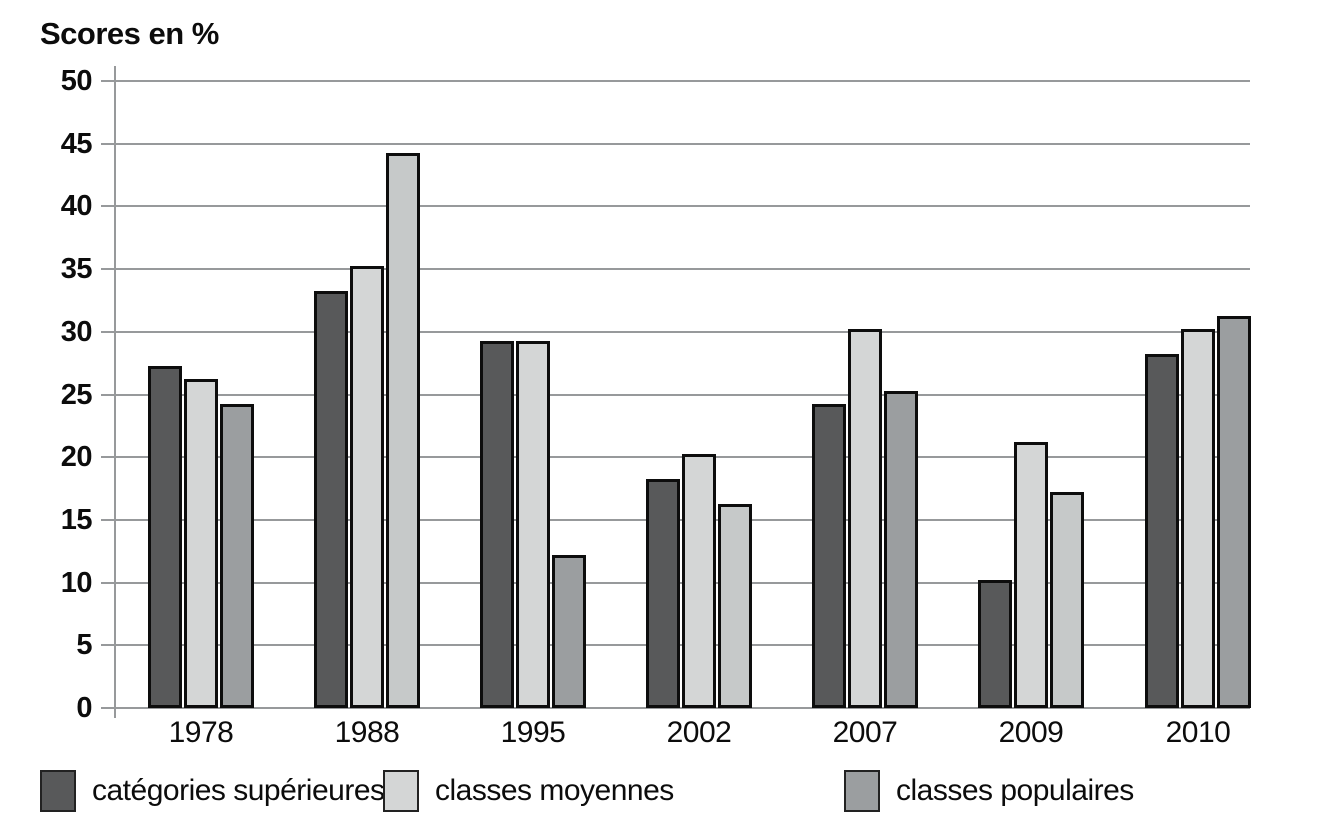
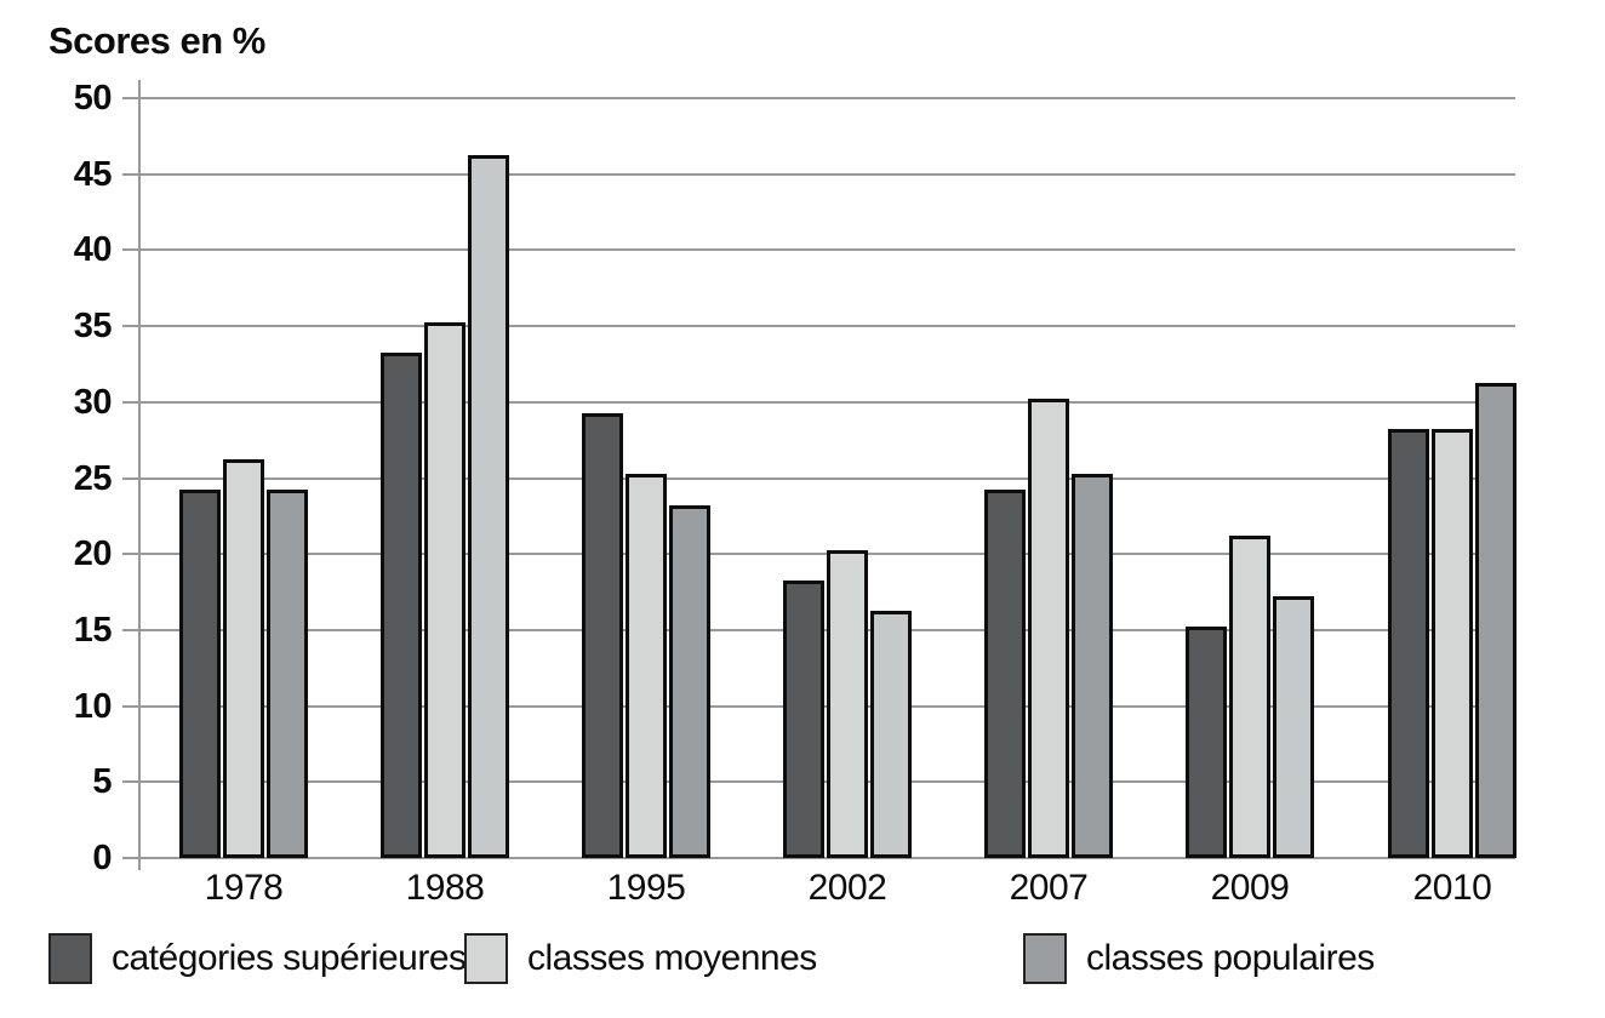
catégories supérieures/1978: 27 -> 24
classes populaires/1988: 44 -> 46
classes moyennes/1995: 29 -> 25
classes populaires/1995: 12 -> 23
catégories supérieures/2009: 10 -> 15
classes moyennes/2010: 30 -> 28
